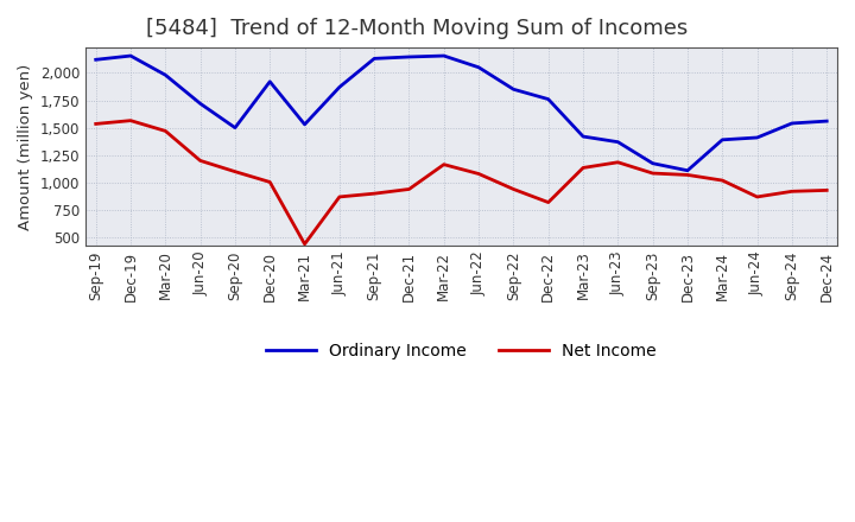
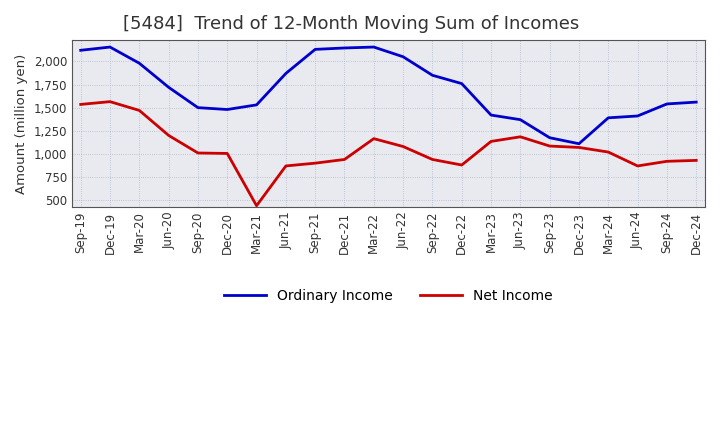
Net Income/Sep-20: 1,100 -> 1,010
Ordinary Income/Dec-20: 1,920 -> 1,480
Net Income/Dec-22: 820 -> 880
